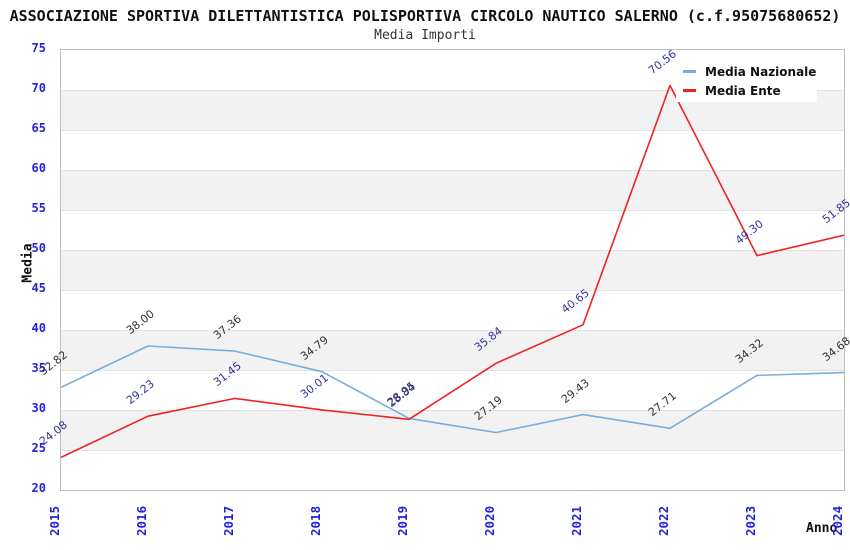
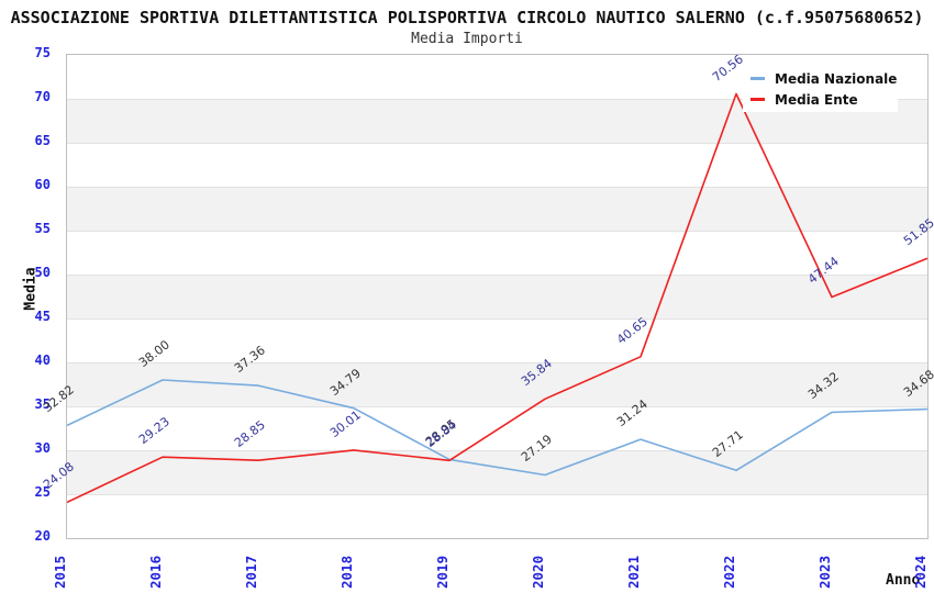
Media Ente/2017: 31.45 -> 28.85
Media Nazionale/2021: 29.43 -> 31.24
Media Ente/2023: 49.30 -> 47.44
